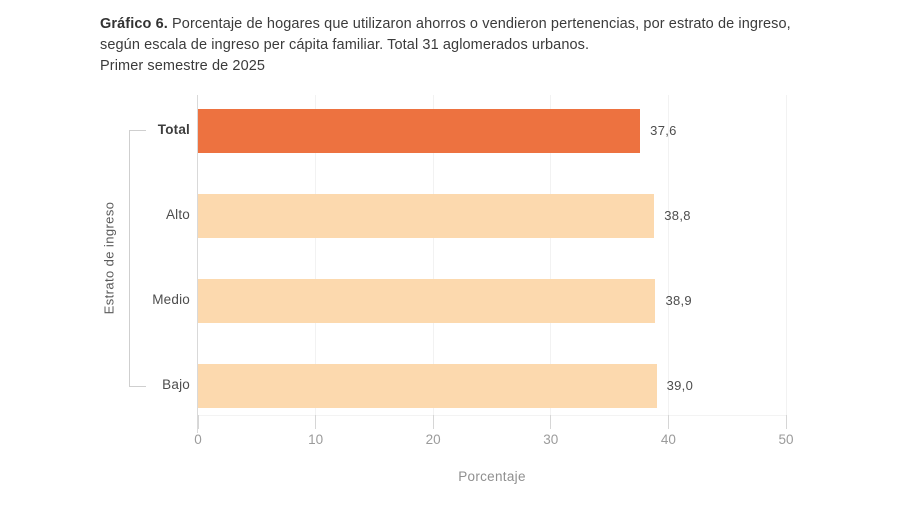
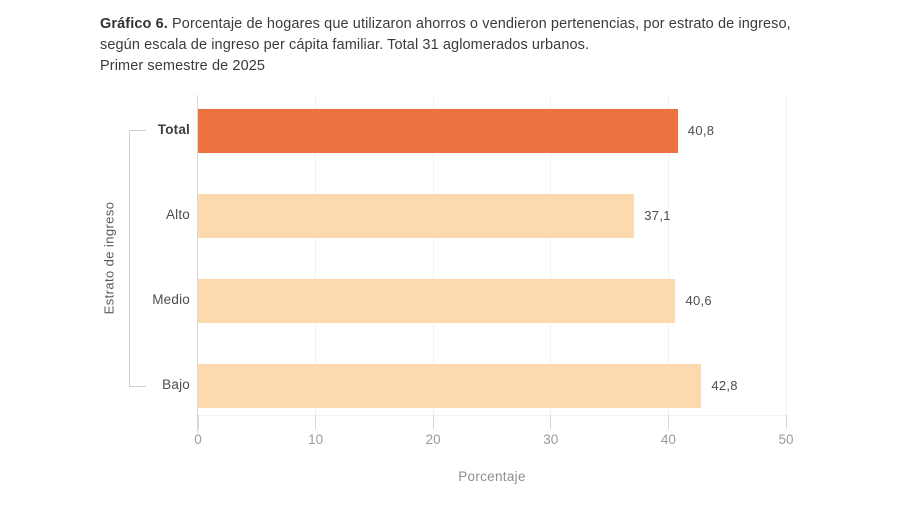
Total: 37,6 -> 40,8
Alto: 38,8 -> 37,1
Medio: 38,9 -> 40,6
Bajo: 39,0 -> 42,8
